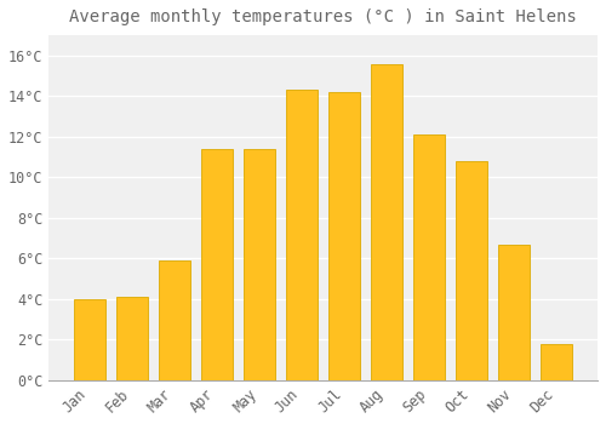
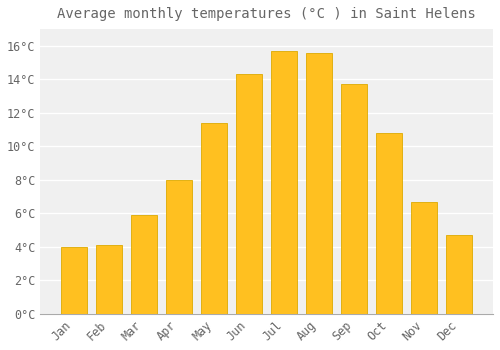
Apr: 11.4°C -> 8.0°C
Jul: 14.2°C -> 15.7°C
Sep: 12.1°C -> 13.7°C
Dec: 1.8°C -> 4.7°C
